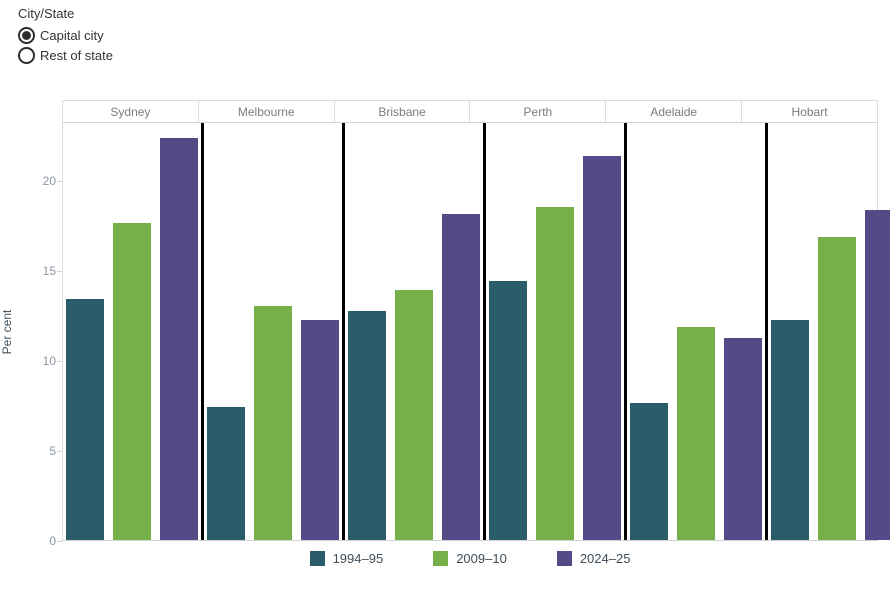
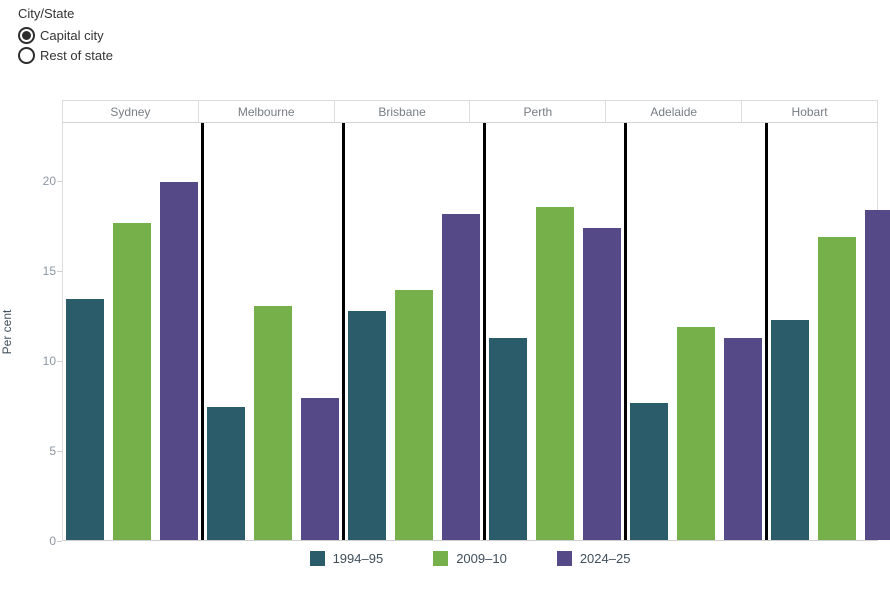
2024–25/Sydney: 22.3 -> 19.9
2024–25/Melbourne: 12.2 -> 7.9
1994–95/Perth: 14.4 -> 11.2
2024–25/Perth: 21.3 -> 17.3
